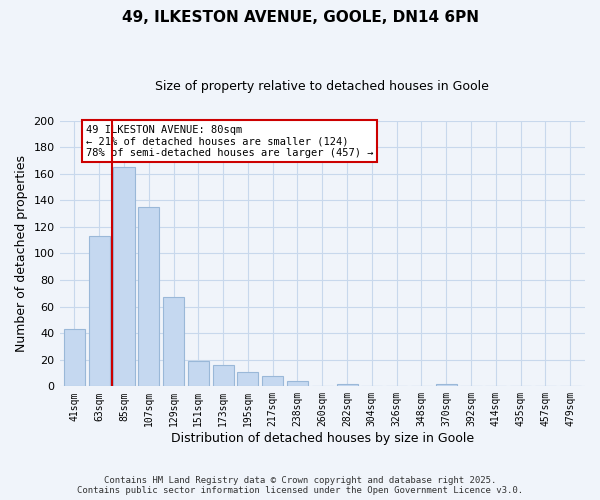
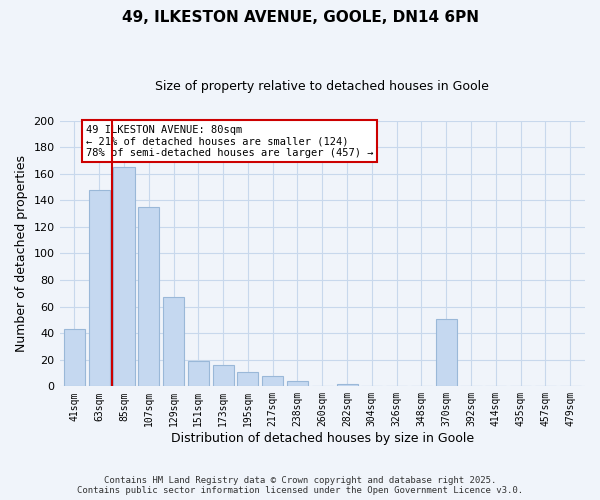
63sqm: 113 -> 148
370sqm: 2 -> 51
